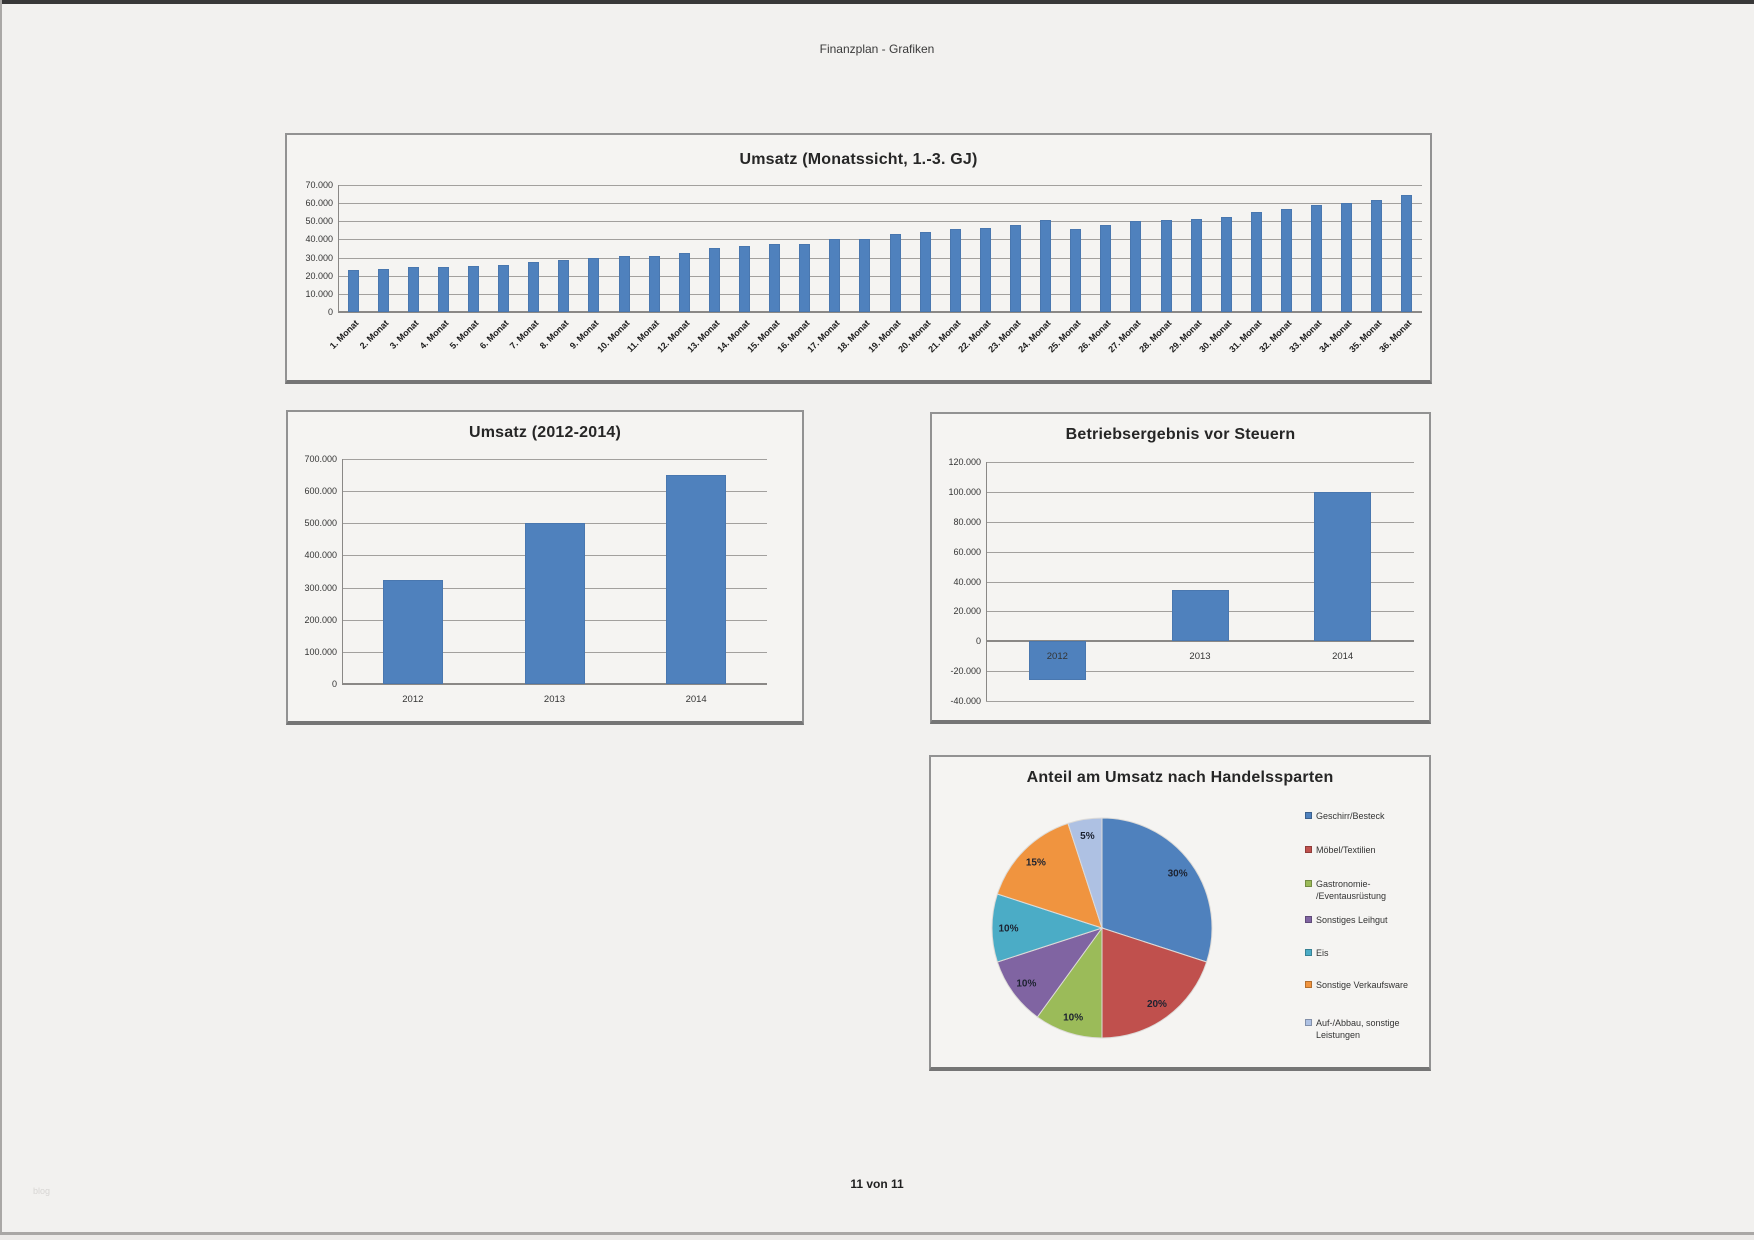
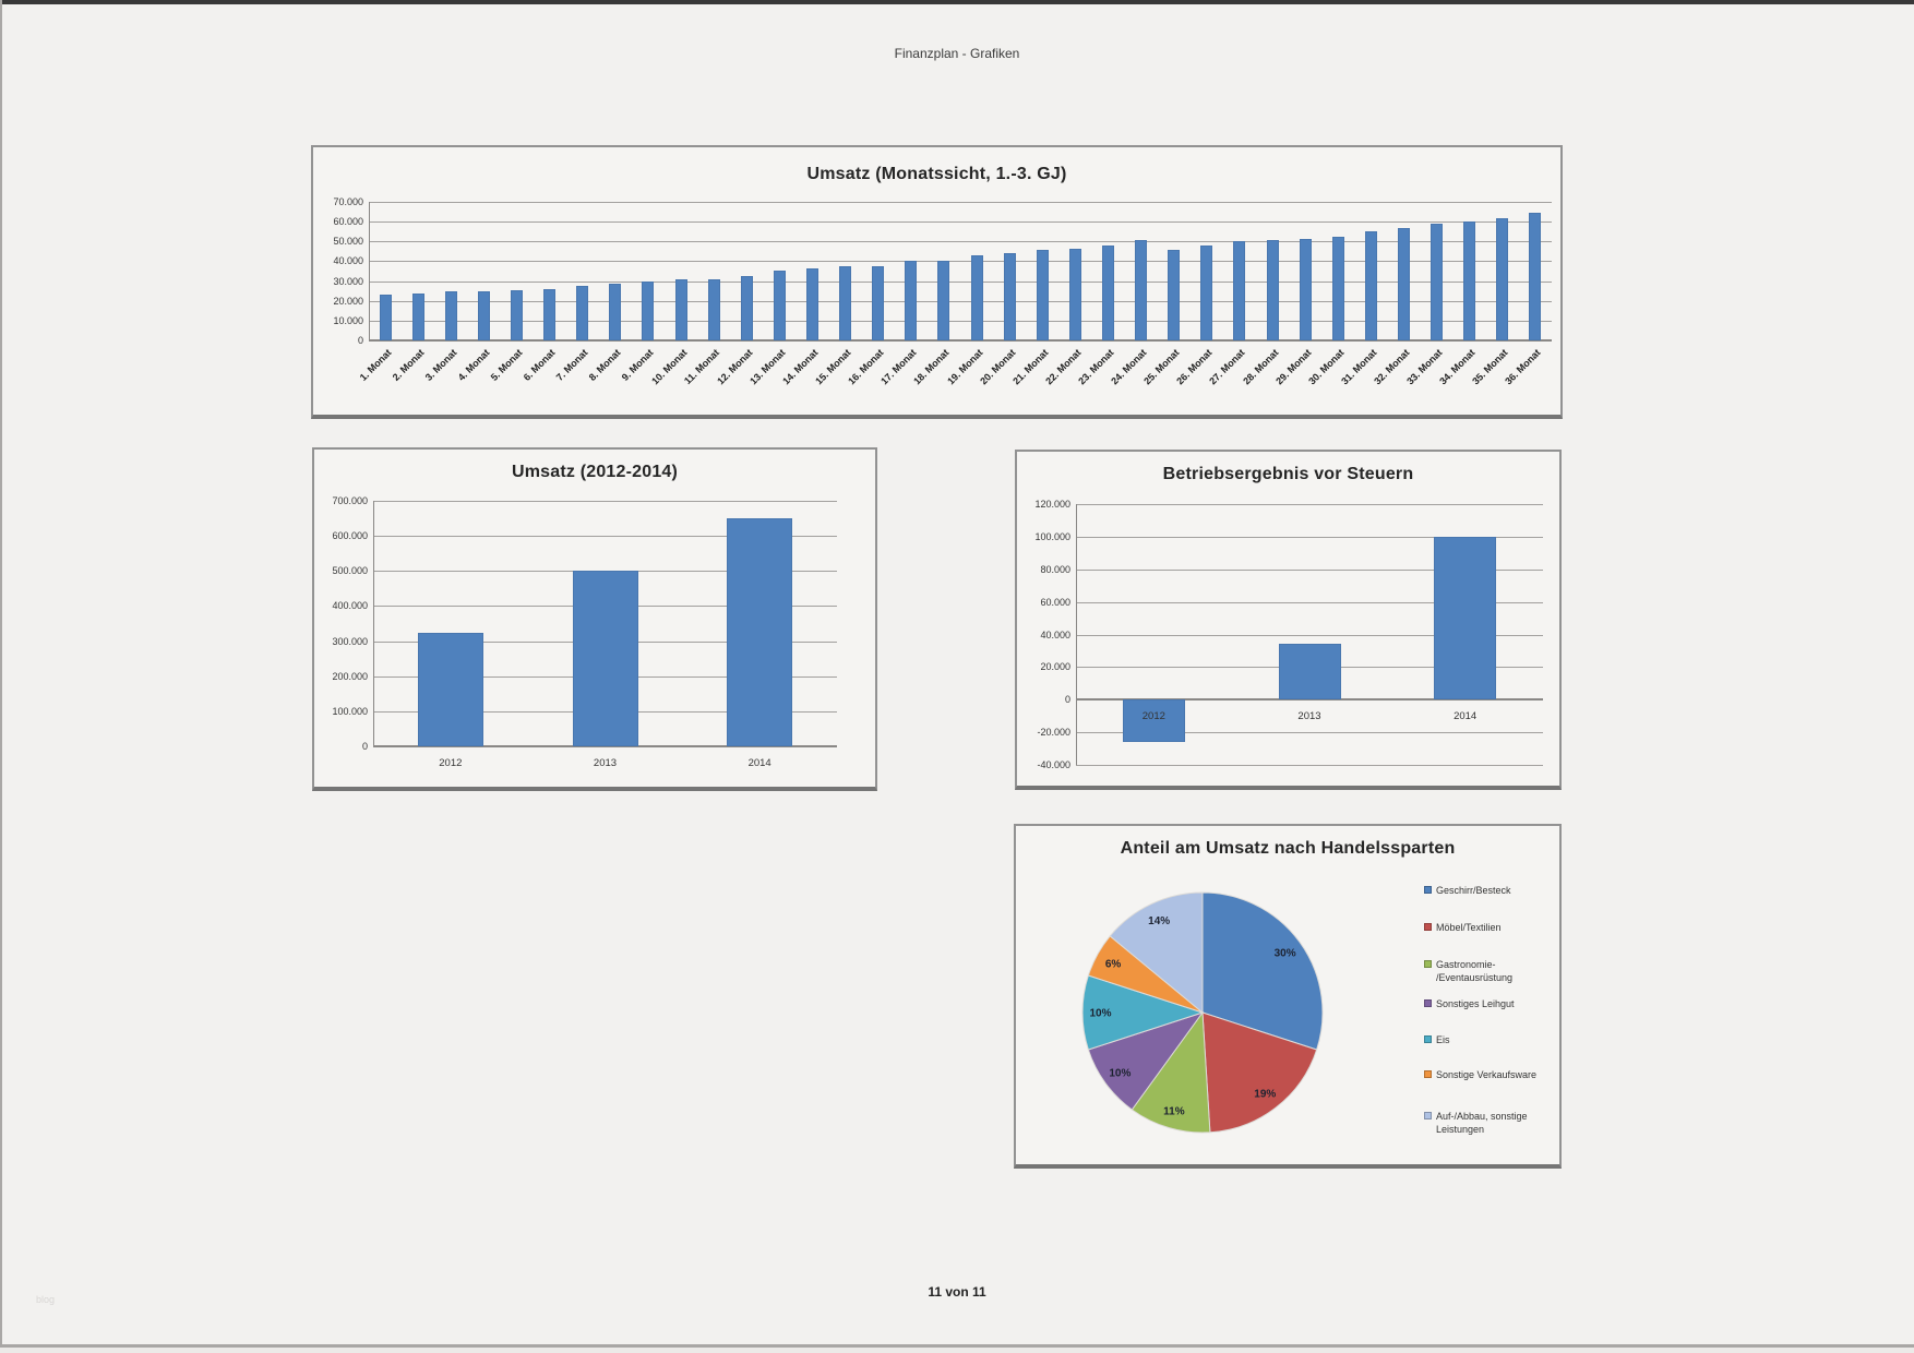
Anteil am Umsatz nach Handelssparten/Möbel/Textilien: 20% -> 19%
Anteil am Umsatz nach Handelssparten/Gastronomie-/Eventausrüstung: 10% -> 11%
Anteil am Umsatz nach Handelssparten/Sonstige Verkaufsware: 15% -> 6%
Anteil am Umsatz nach Handelssparten/Auf-/Abbau, sonstige Leistungen: 5% -> 14%
